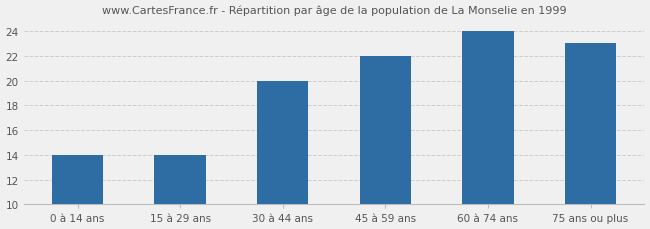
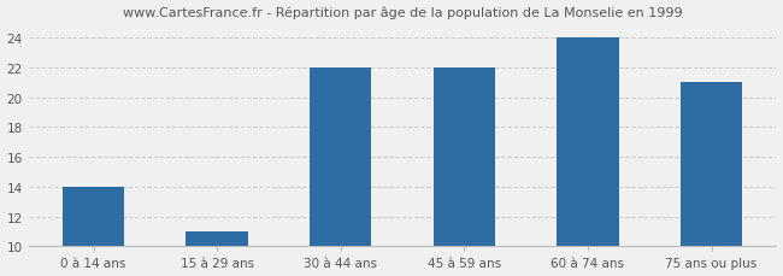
15 à 29 ans: 14 -> 11
30 à 44 ans: 20 -> 22
75 ans ou plus: 23 -> 21
